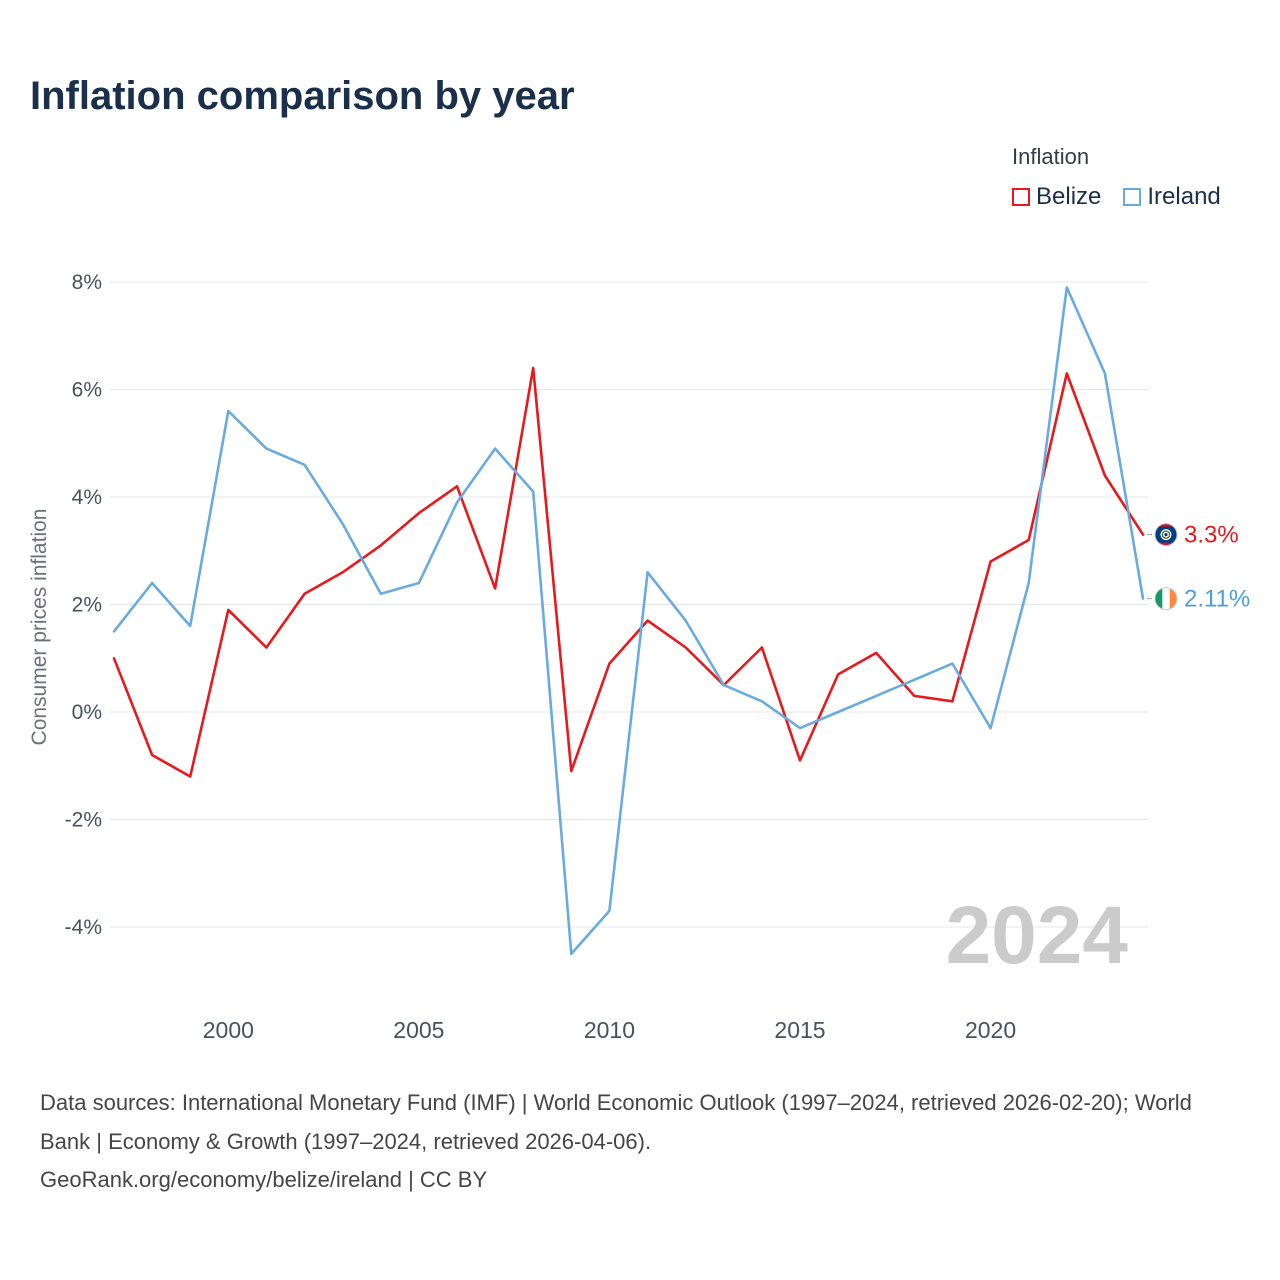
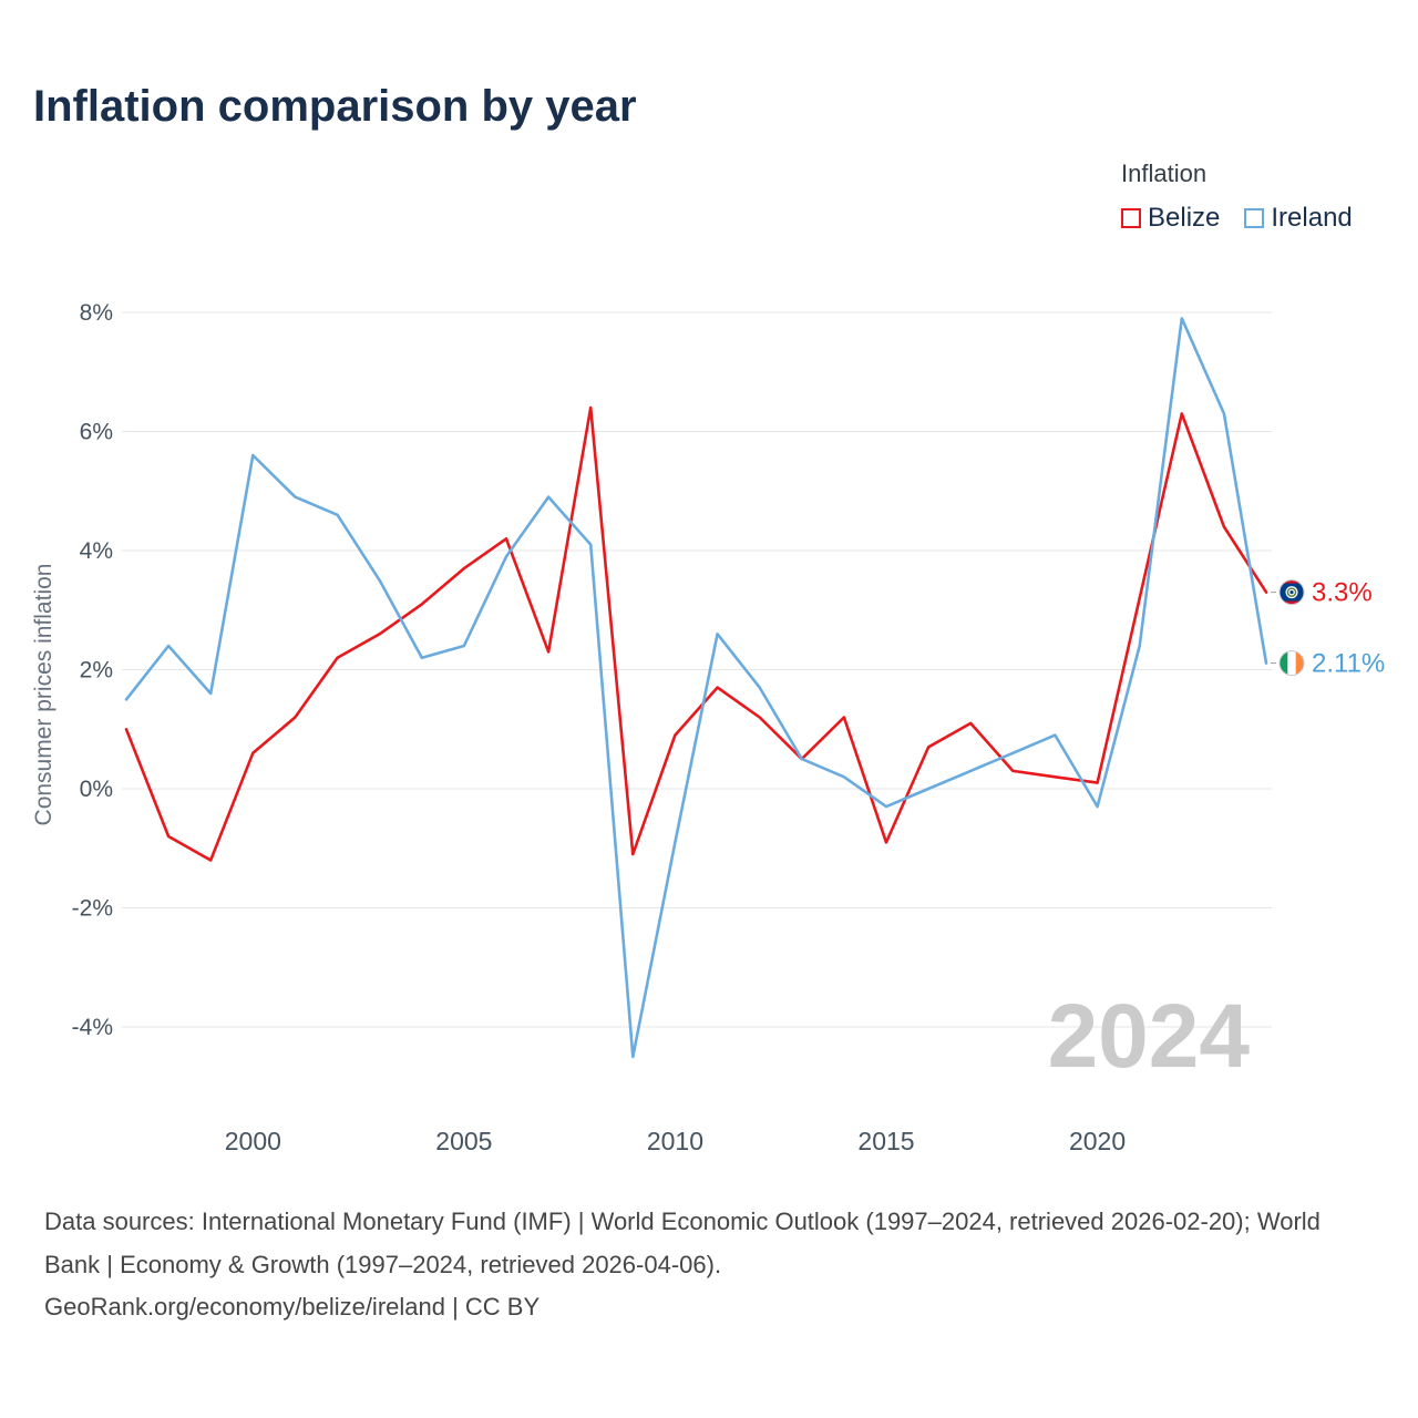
Belize/2000: 1.9% -> 0.6%
Ireland/2010: -3.7% -> -0.9%
Belize/2020: 2.8% -> 0.1%
